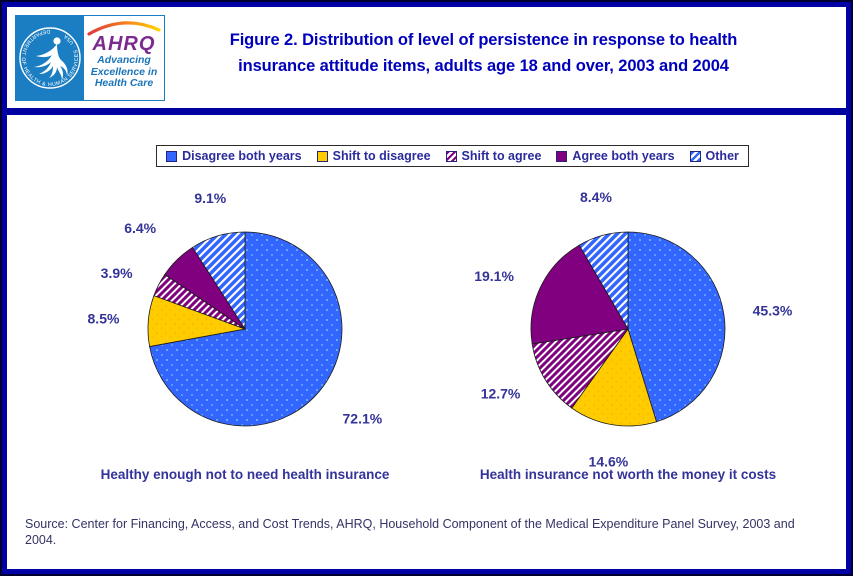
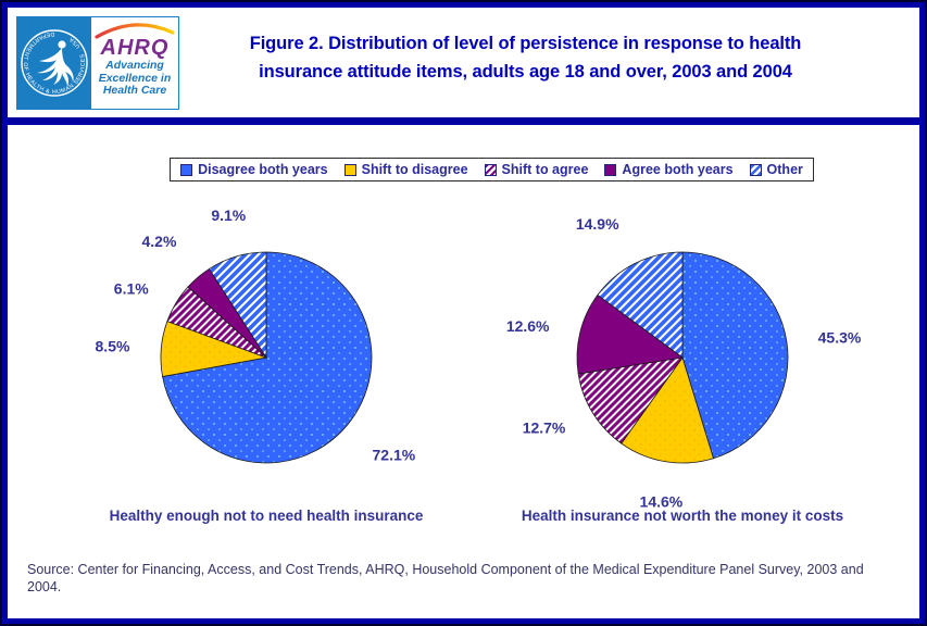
Healthy enough not to need health insurance/Shift to agree: 3.9% -> 6.1%
Healthy enough not to need health insurance/Agree both years: 6.4% -> 4.2%
Health insurance not worth the money it costs/Agree both years: 19.1% -> 12.6%
Health insurance not worth the money it costs/Other: 8.4% -> 14.9%
